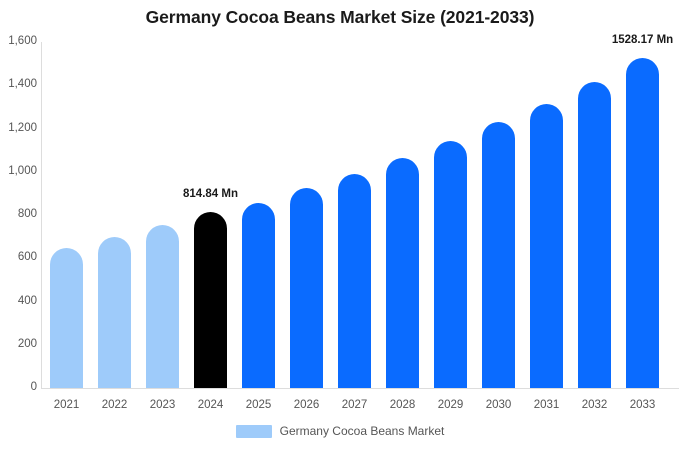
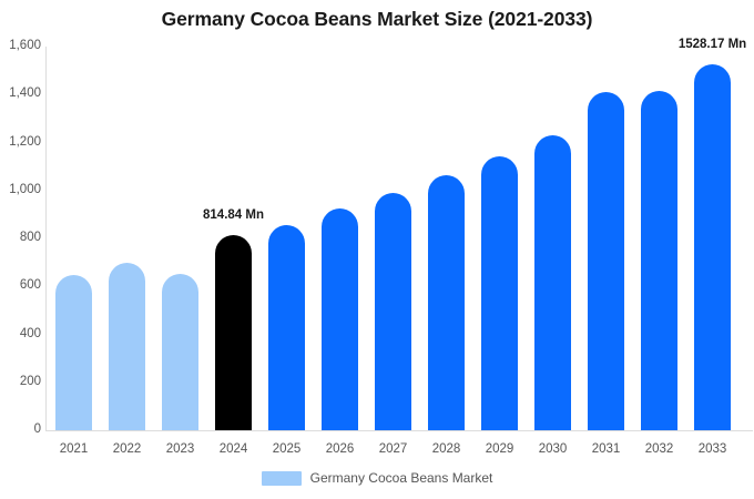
2023: 750 -> 650
2031: 1310 -> 1410
